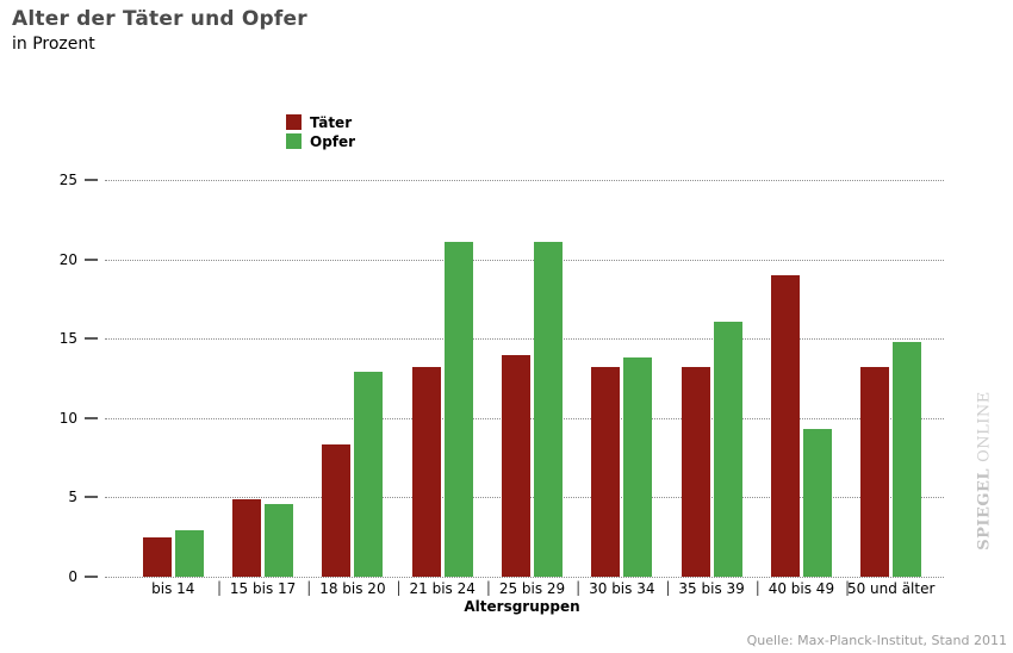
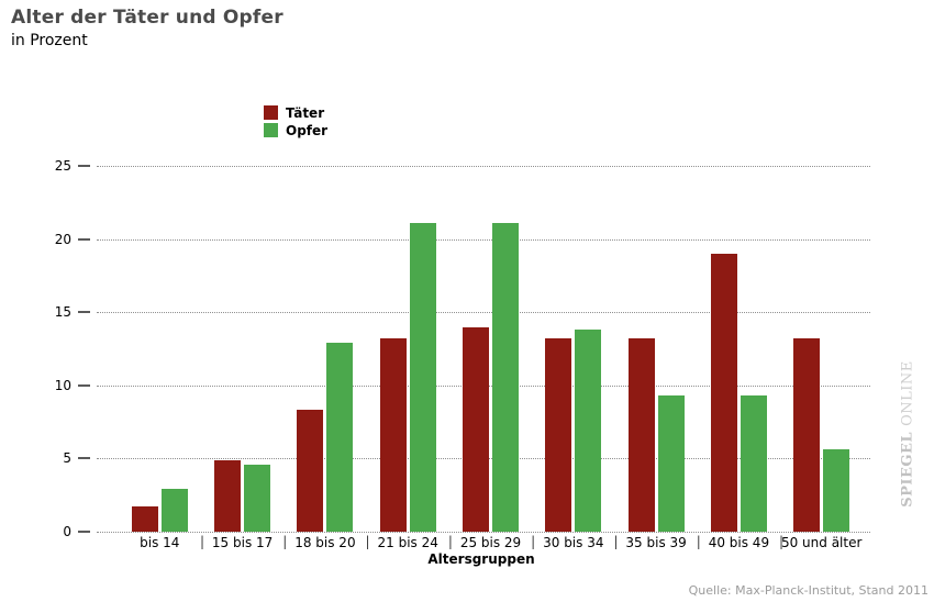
Täter/bis 14: 2.5 -> 1.7
Opfer/35 bis 39: 16.1 -> 9.3
Opfer/50 und älter: 14.8 -> 5.6
